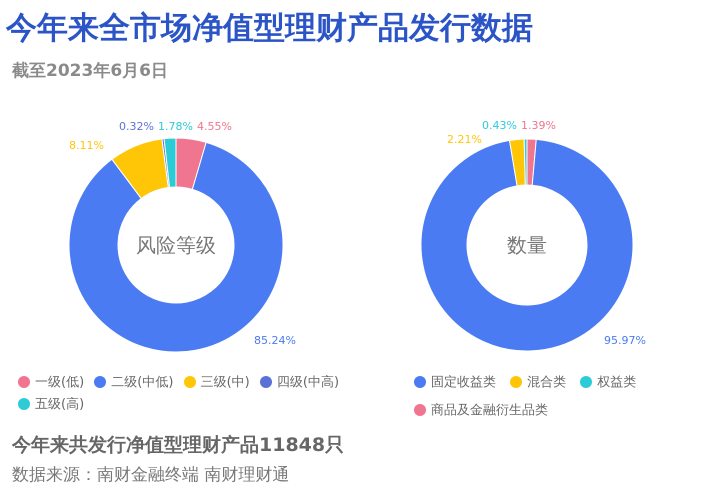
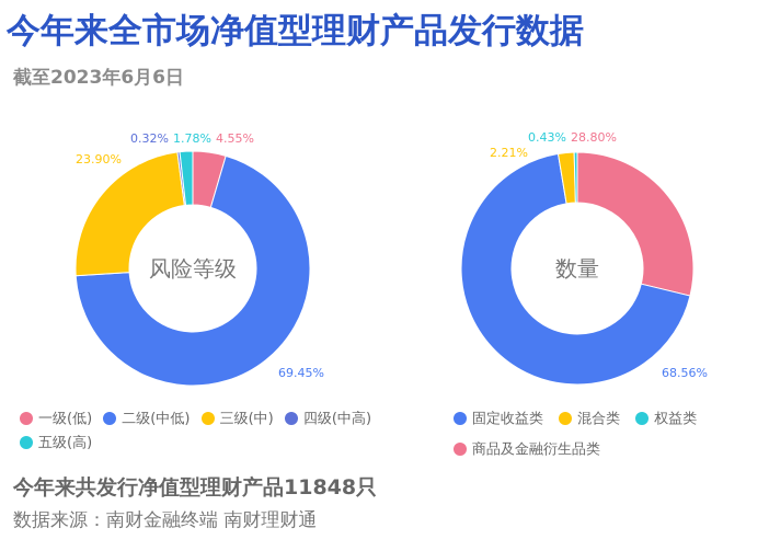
风险等级/二级(中低): 85.24% -> 69.45%
风险等级/三级(中): 8.11% -> 23.90%
数量/商品及金融衍生品类: 1.39% -> 28.80%
数量/固定收益类: 95.97% -> 68.56%
